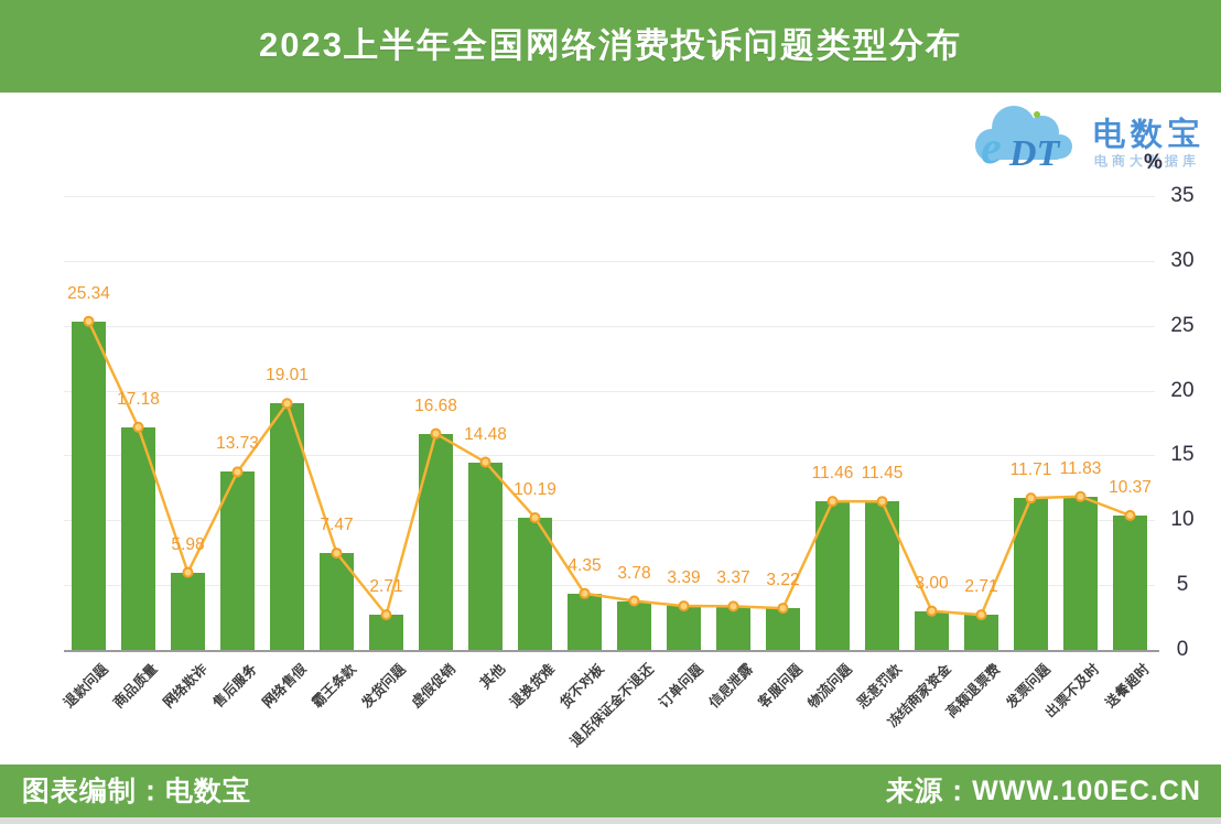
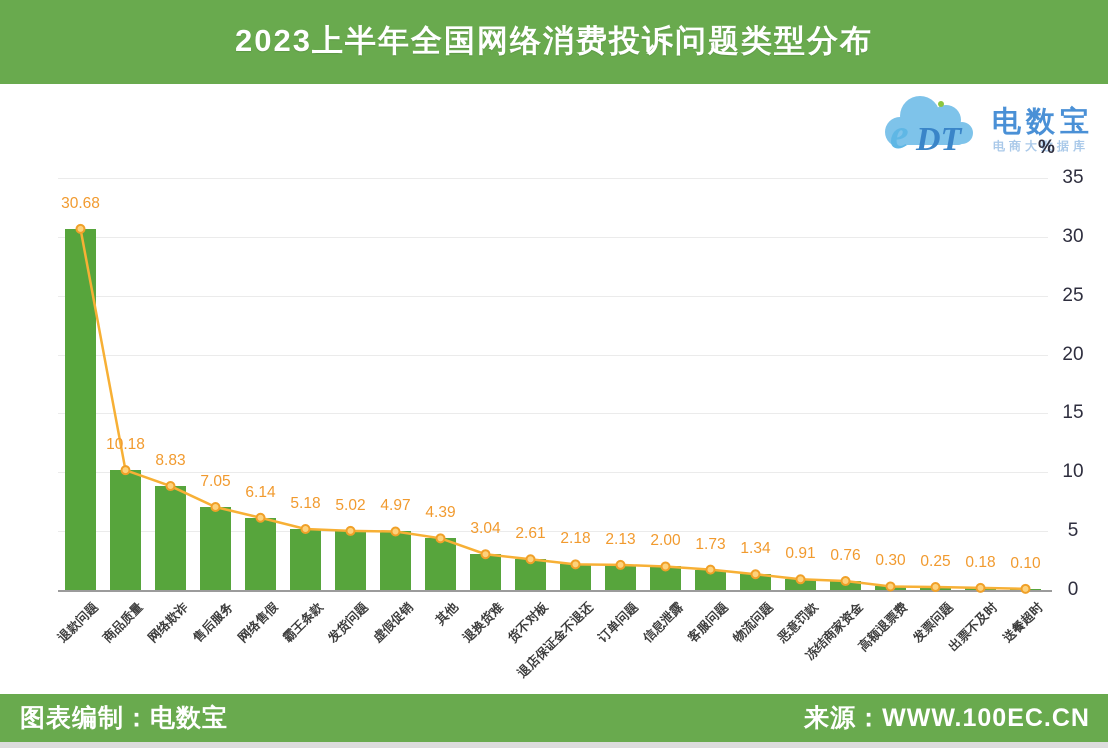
退款问题: 25.34 -> 30.68
商品质量: 17.18 -> 10.18
网络欺诈: 5.98 -> 8.83
售后服务: 13.73 -> 7.05
网络售假: 19.01 -> 6.14
霸王条款: 7.47 -> 5.18
发货问题: 2.71 -> 5.02
虚假促销: 16.68 -> 4.97
其他: 14.48 -> 4.39
退换货难: 10.19 -> 3.04
货不对板: 4.35 -> 2.61
退店保证金不退还: 3.78 -> 2.18
订单问题: 3.39 -> 2.13
信息泄露: 3.37 -> 2.00
客服问题: 3.22 -> 1.73
物流问题: 11.46 -> 1.34
恶意罚款: 11.45 -> 0.91
冻结商家资金: 3.00 -> 0.76
高额退票费: 2.71 -> 0.30
发票问题: 11.71 -> 0.25
出票不及时: 11.83 -> 0.18
送餐超时: 10.37 -> 0.10
